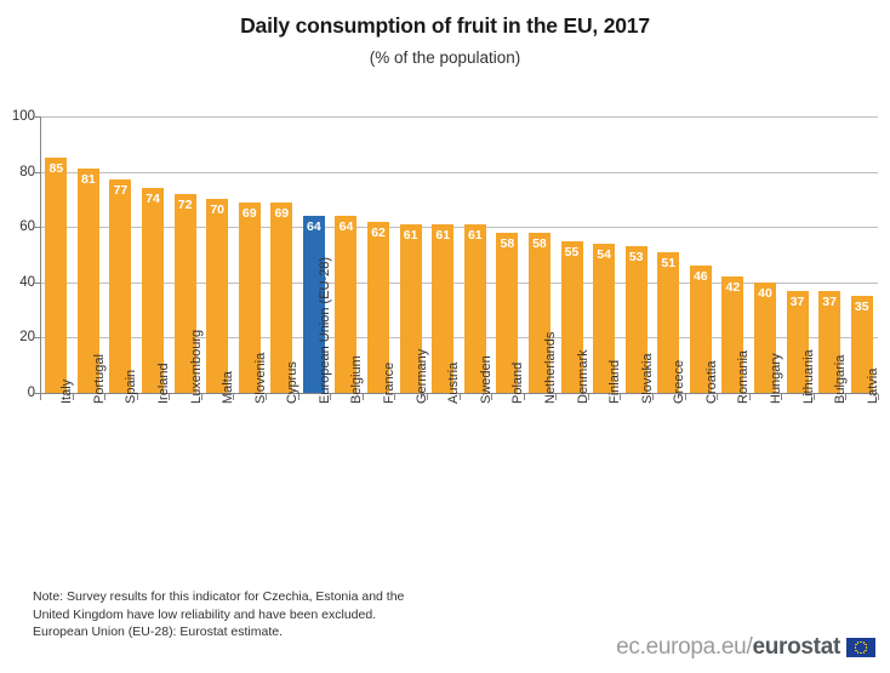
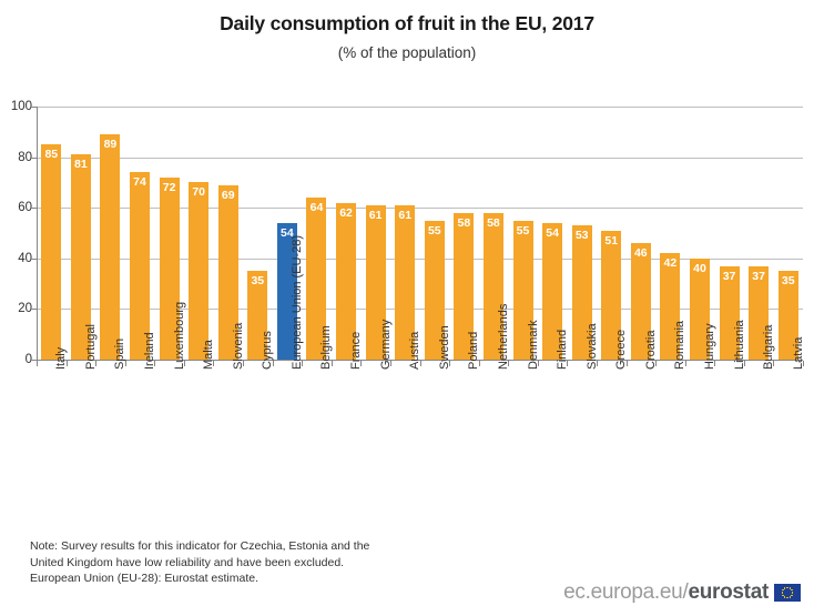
Spain: 77 -> 89
Cyprus: 69 -> 35
European Union (EU-28): 64 -> 54
Sweden: 61 -> 55
